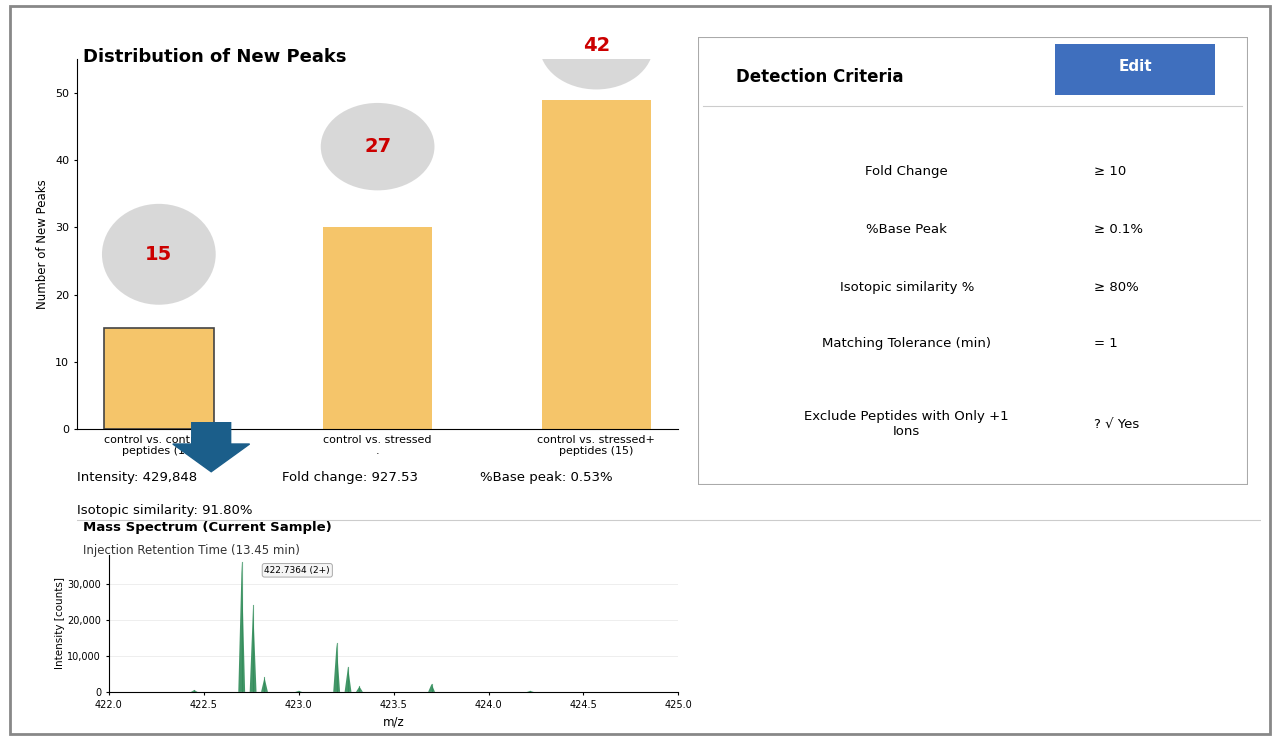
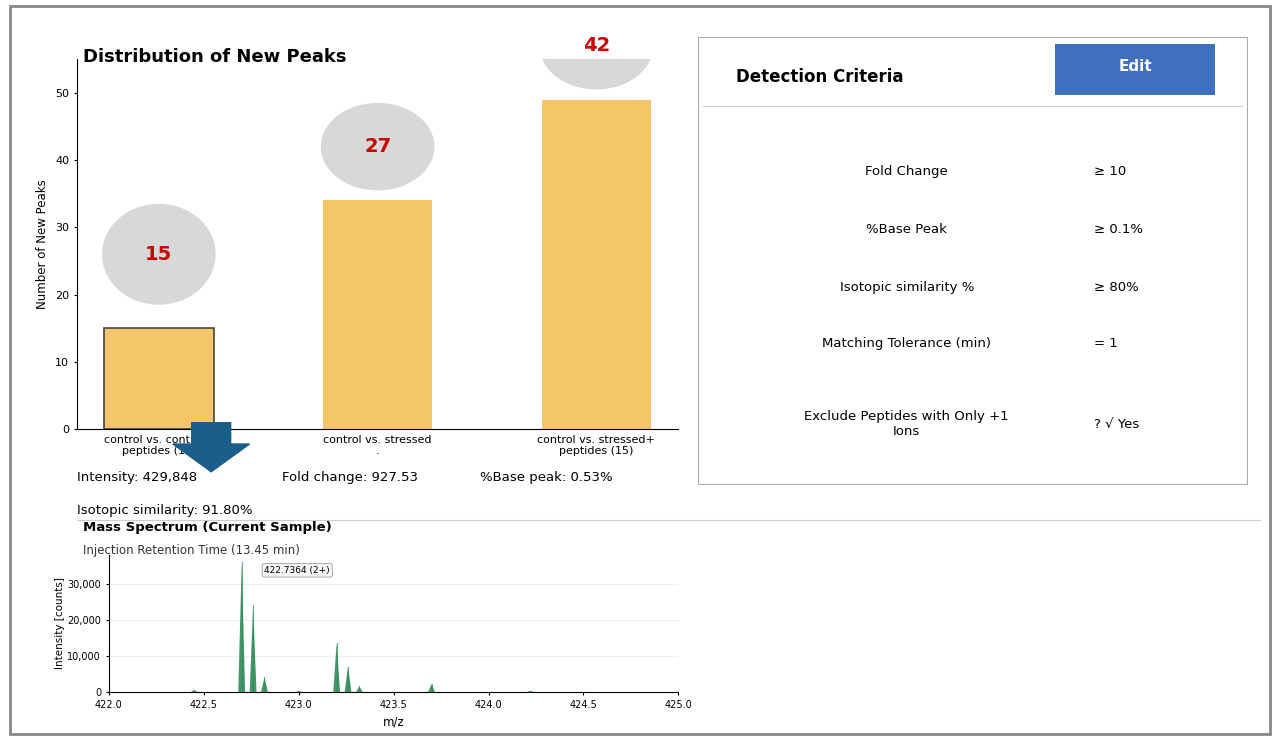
control vs. stressed .: 30 -> 34
